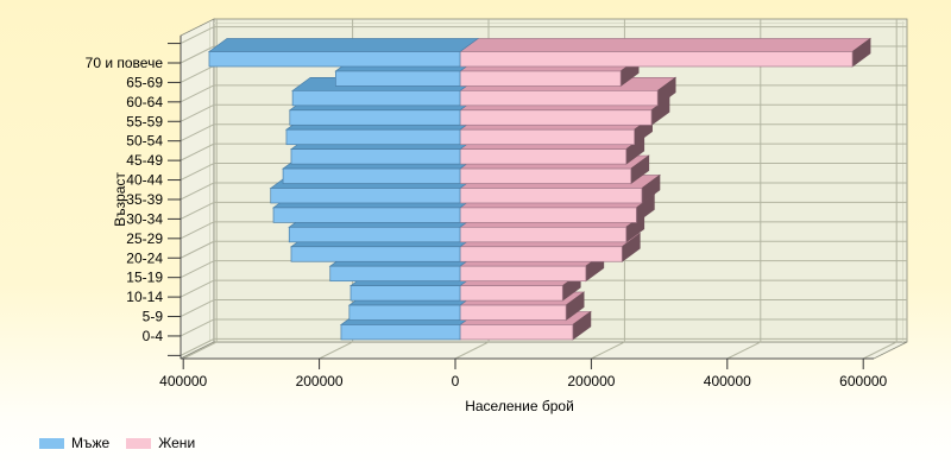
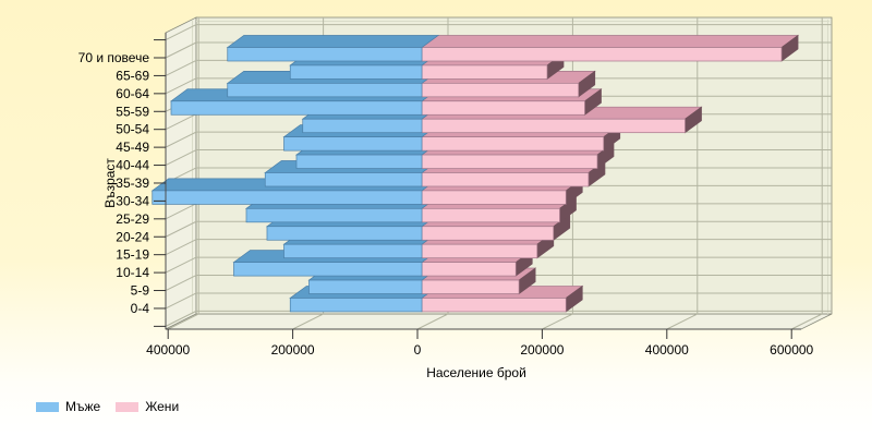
Мъже/70 и повече: 370000 -> 310000
Мъже/65-69: 180000 -> 210000
Жени/65-69: 240000 -> 200000
Мъже/60-64: 240000 -> 310000
Жени/60-64: 290000 -> 250000
Мъже/55-59: 250000 -> 400000
Жени/55-59: 280000 -> 260000
Мъже/50-54: 250000 -> 190000
Жени/50-54: 260000 -> 420000
Мъже/45-49: 250000 -> 220000
Жени/45-49: 240000 -> 290000
Мъже/40-44: 260000 -> 200000
Жени/40-44: 250000 -> 280000
Мъже/35-39: 280000 -> 250000
Мъже/30-34: 270000 -> 430000
Жени/30-34: 260000 -> 230000
Мъже/25-29: 250000 -> 280000
Жени/25-29: 240000 -> 220000
Жени/20-24: 240000 -> 210000
Мъже/15-19: 190000 -> 220000
Мъже/10-14: 160000 -> 300000
Мъже/5-9: 160000 -> 180000
Мъже/0-4: 170000 -> 210000
Жени/0-4: 160000 -> 230000
